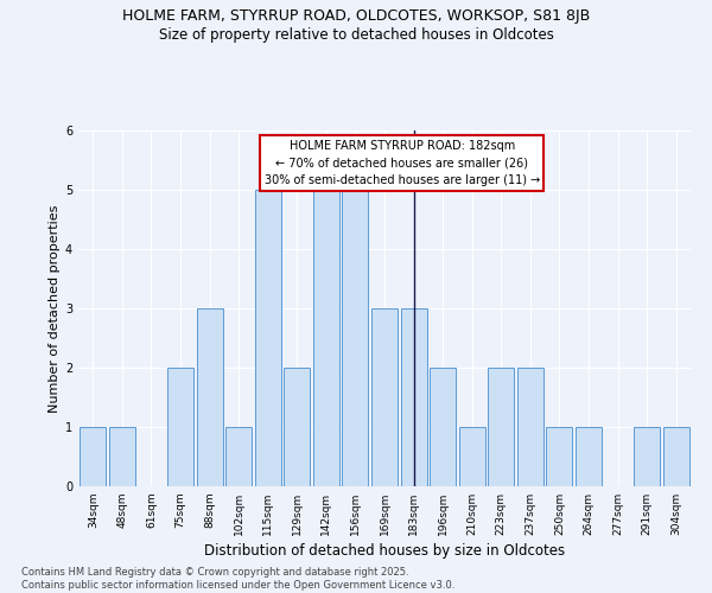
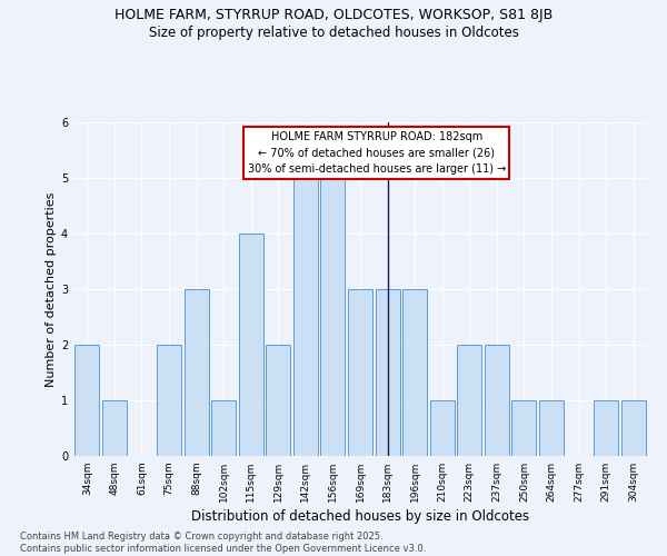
34sqm: 1 -> 2
115sqm: 5 -> 4
196sqm: 2 -> 3
